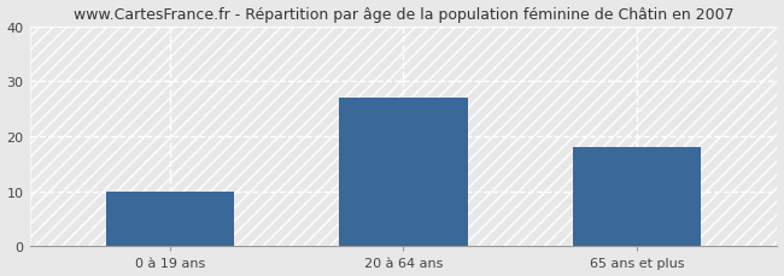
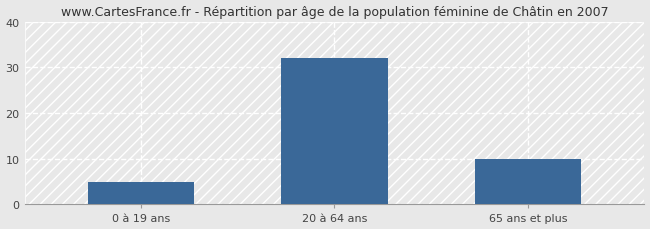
0 à 19 ans: 10 -> 5
20 à 64 ans: 27 -> 32
65 ans et plus: 18 -> 10
